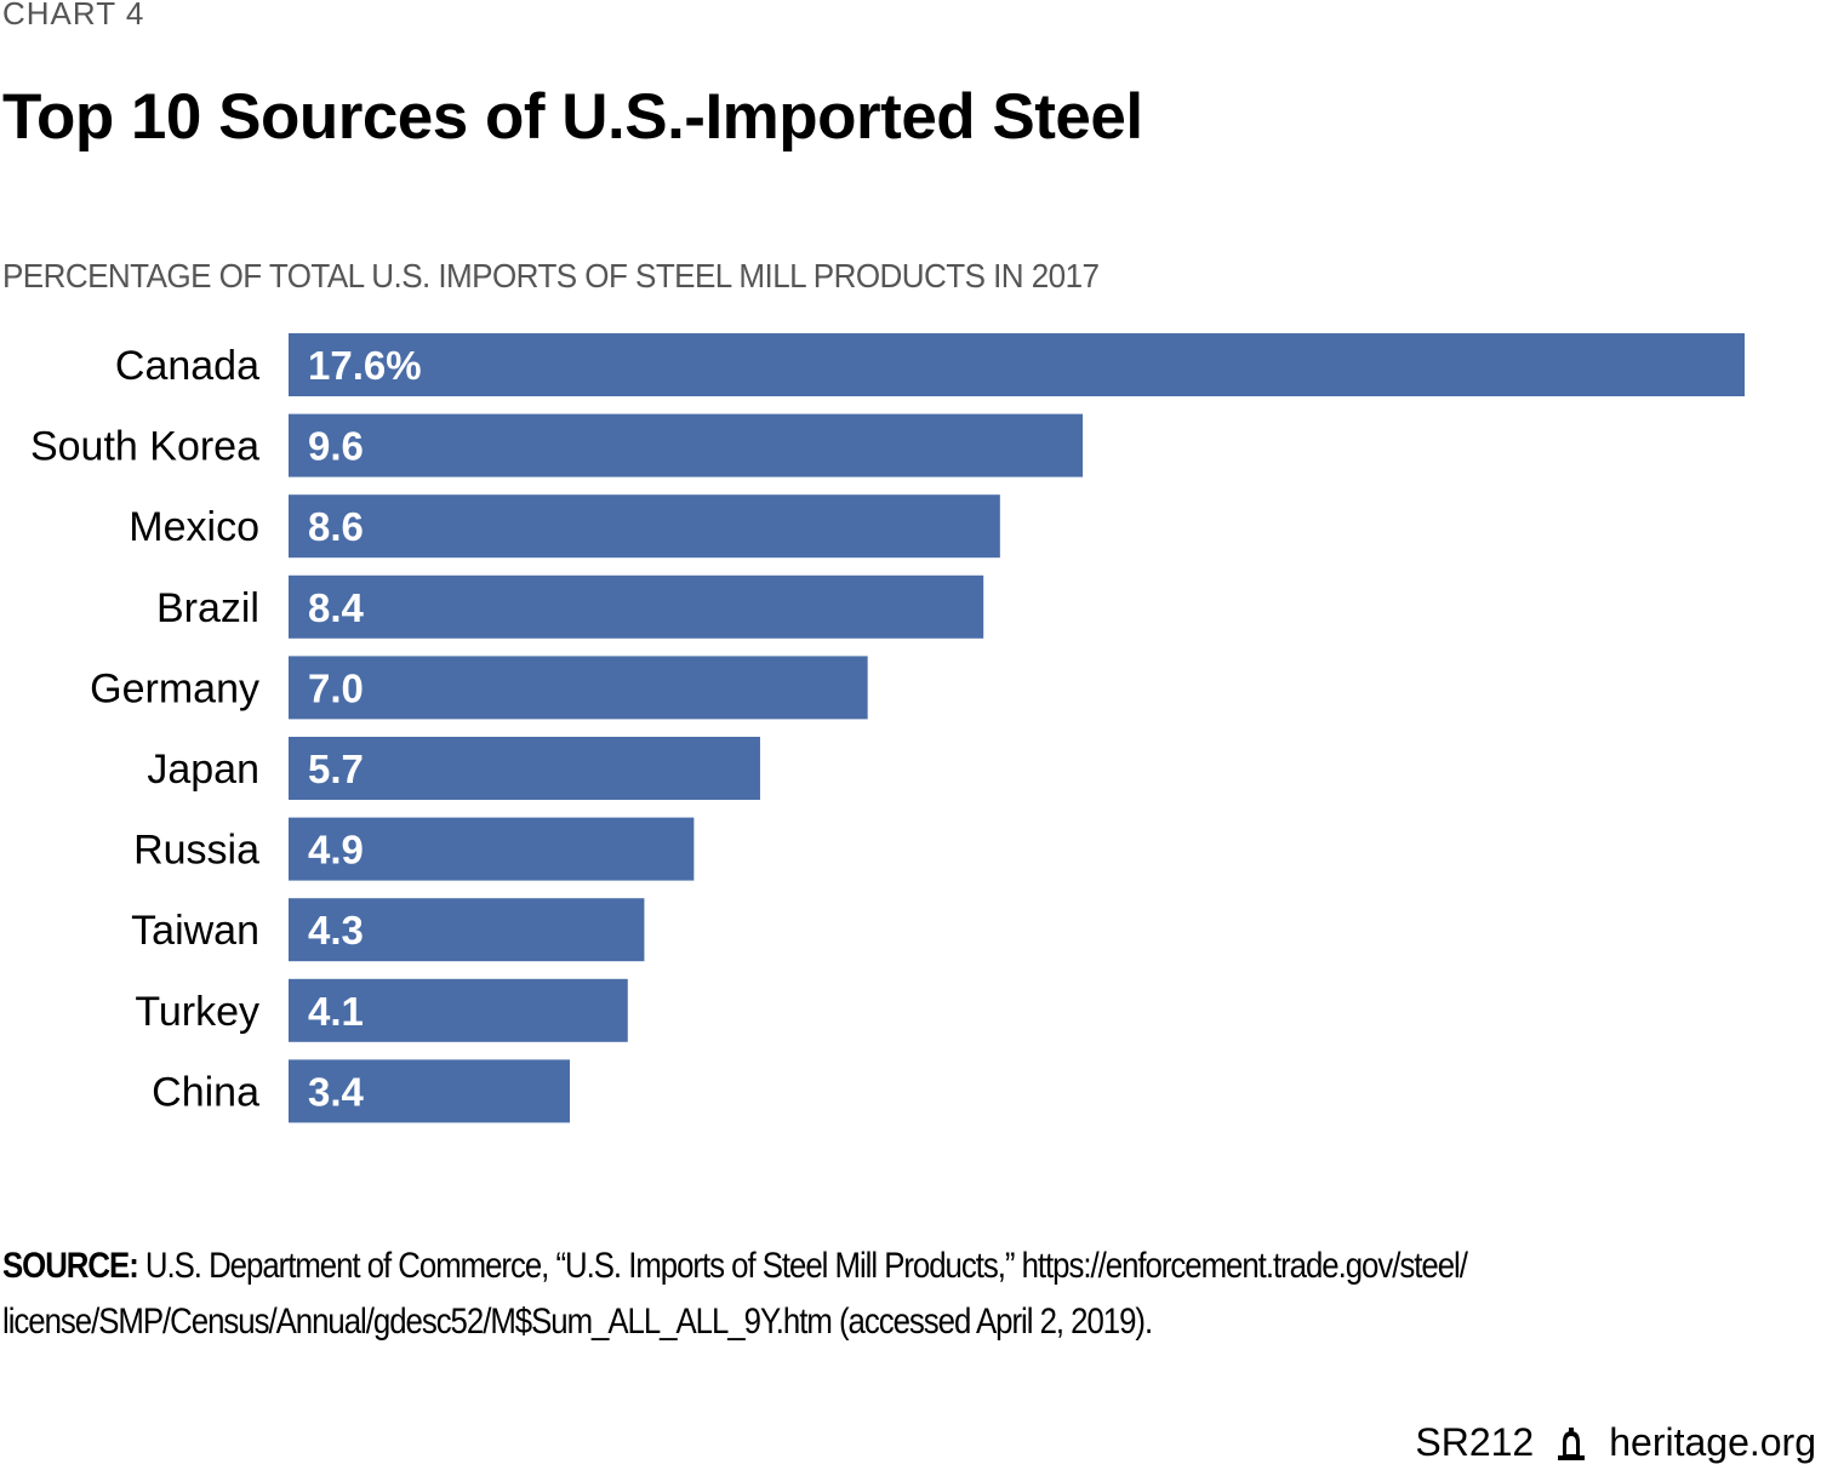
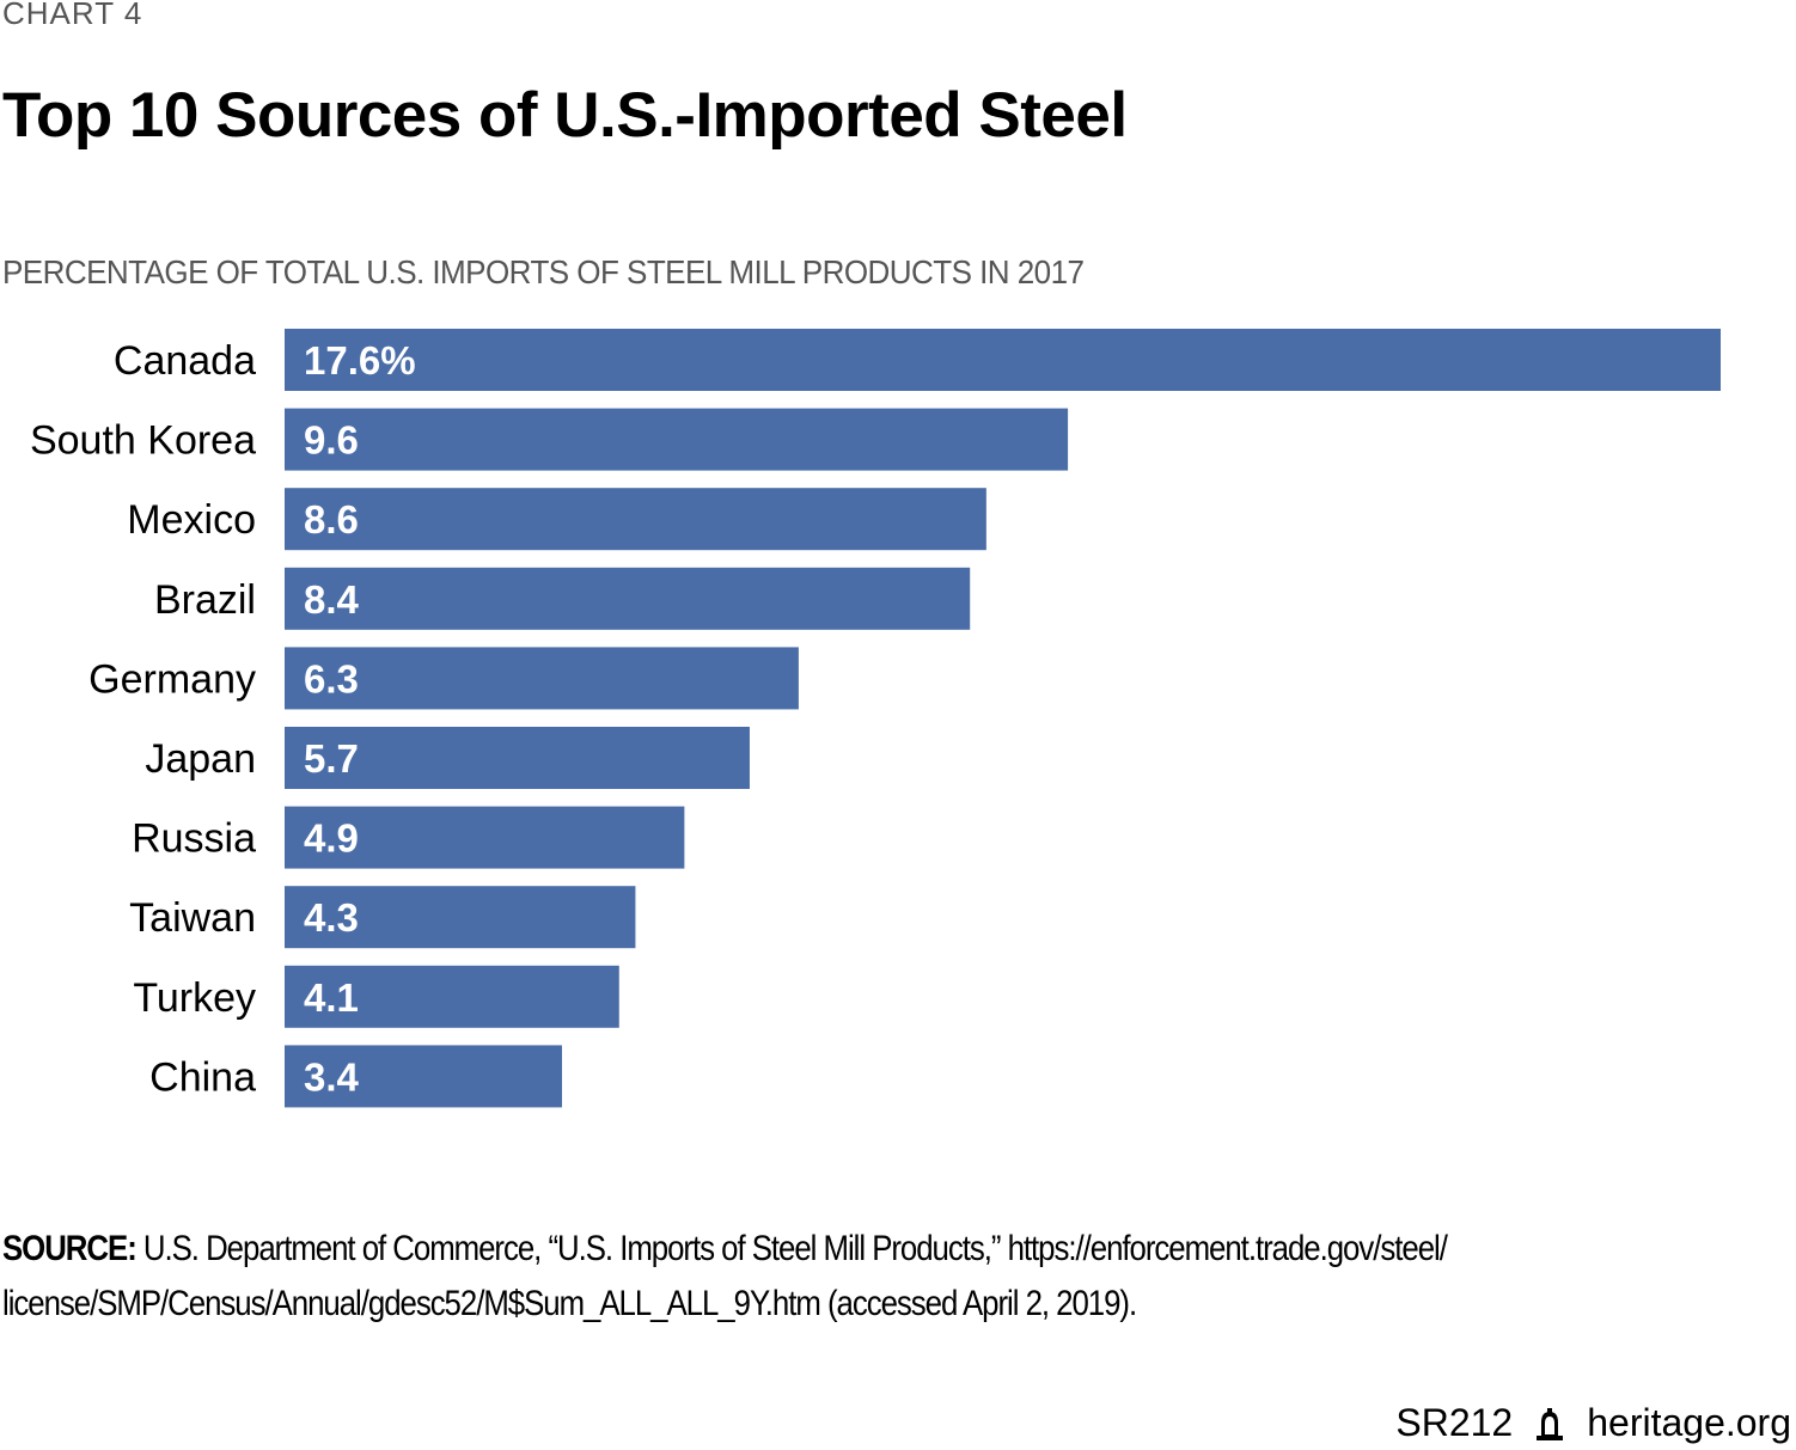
Germany: 7.0 -> 6.3
